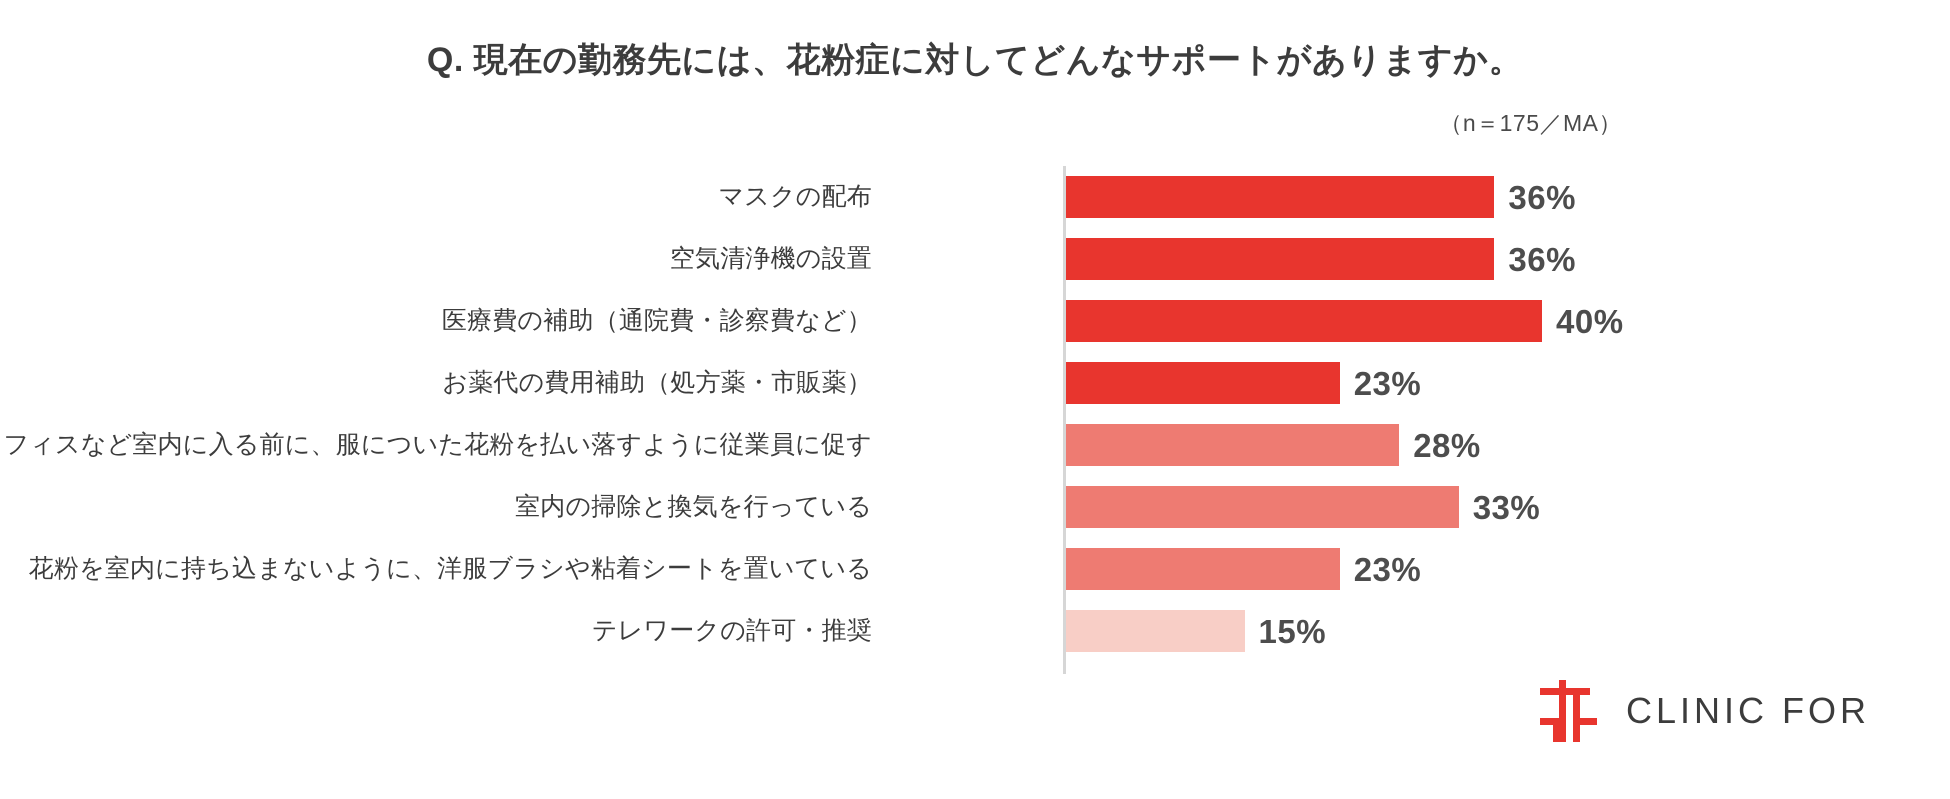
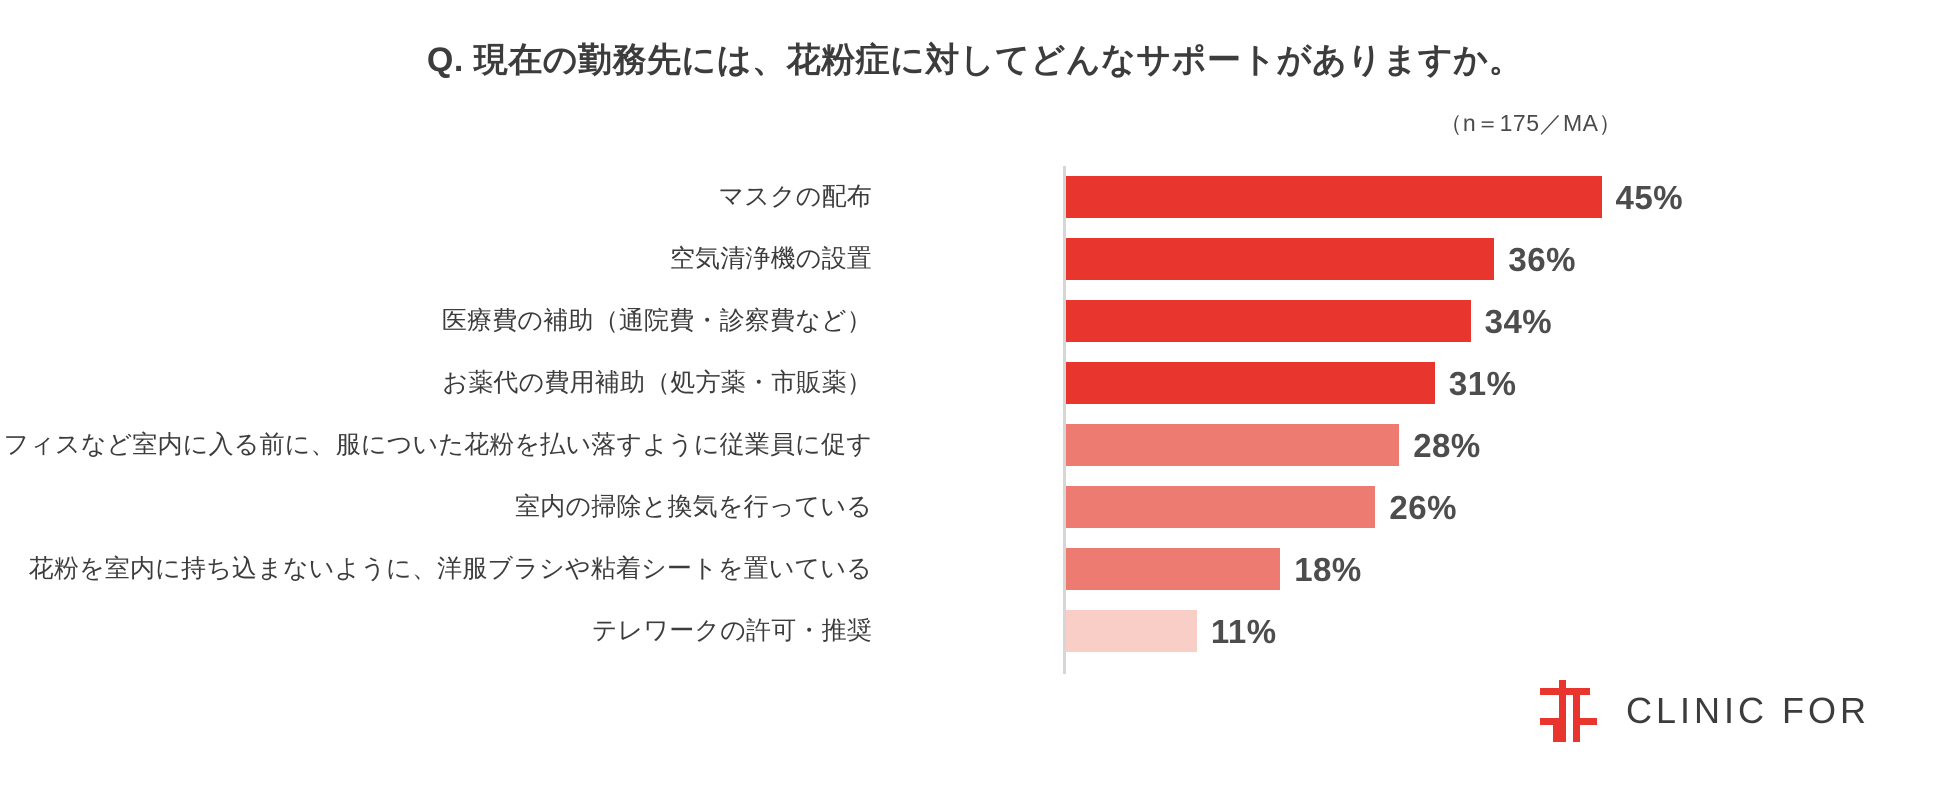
マスクの配布: 36% -> 45%
医療費の補助（通院費・診察費など）: 40% -> 34%
お薬代の費用補助（処方薬・市販薬）: 23% -> 31%
室内の掃除と換気を行っている: 33% -> 26%
花粉を室内に持ち込まないように、洋服ブラシや粘着シートを置いている: 23% -> 18%
テレワークの許可・推奨: 15% -> 11%
